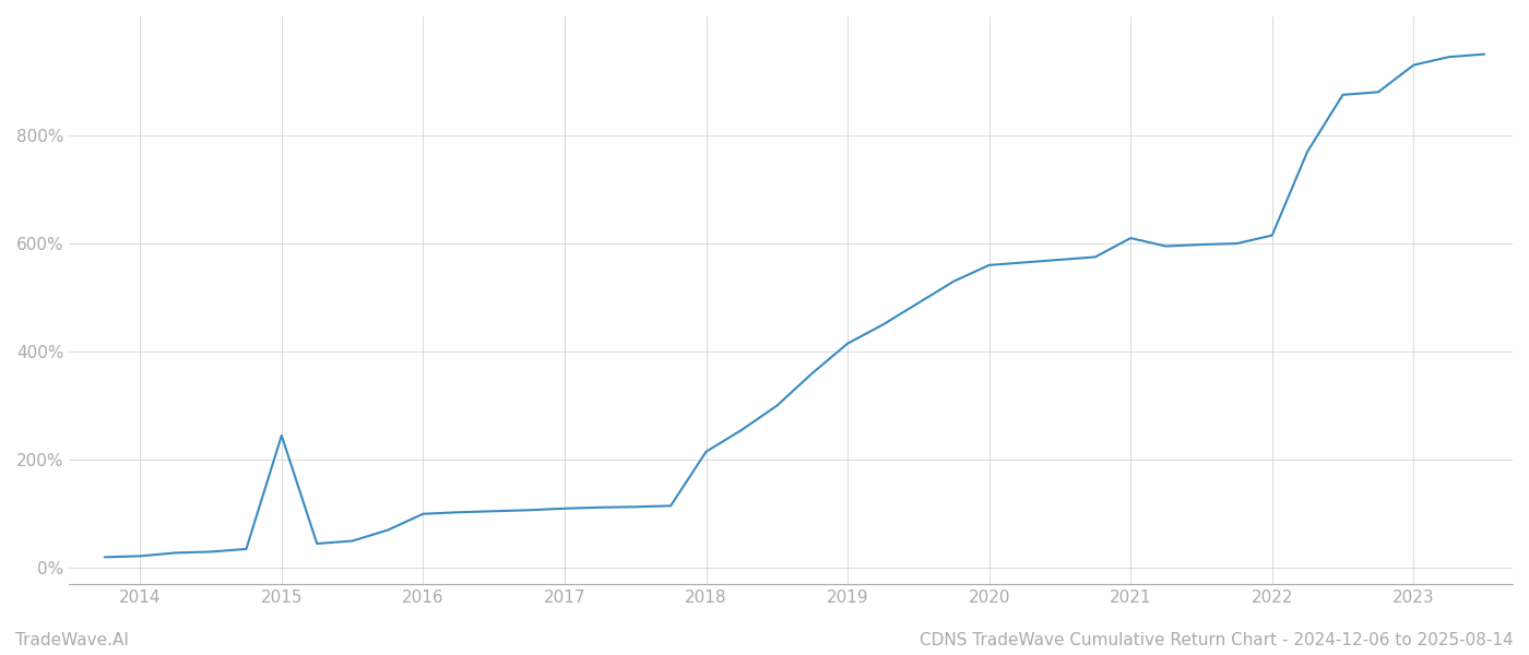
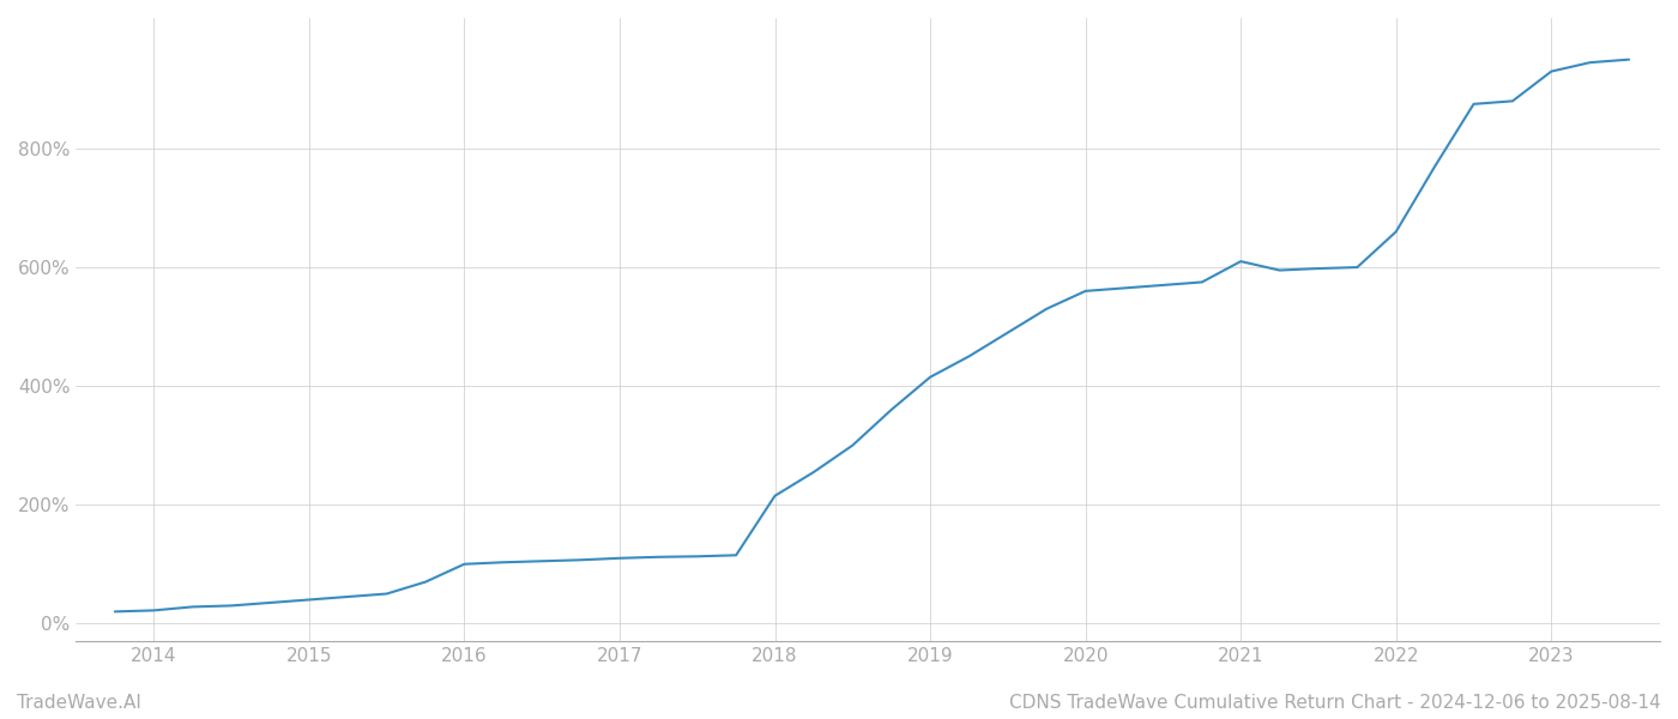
2015: 245% -> 40%
2022: 615% -> 660%
